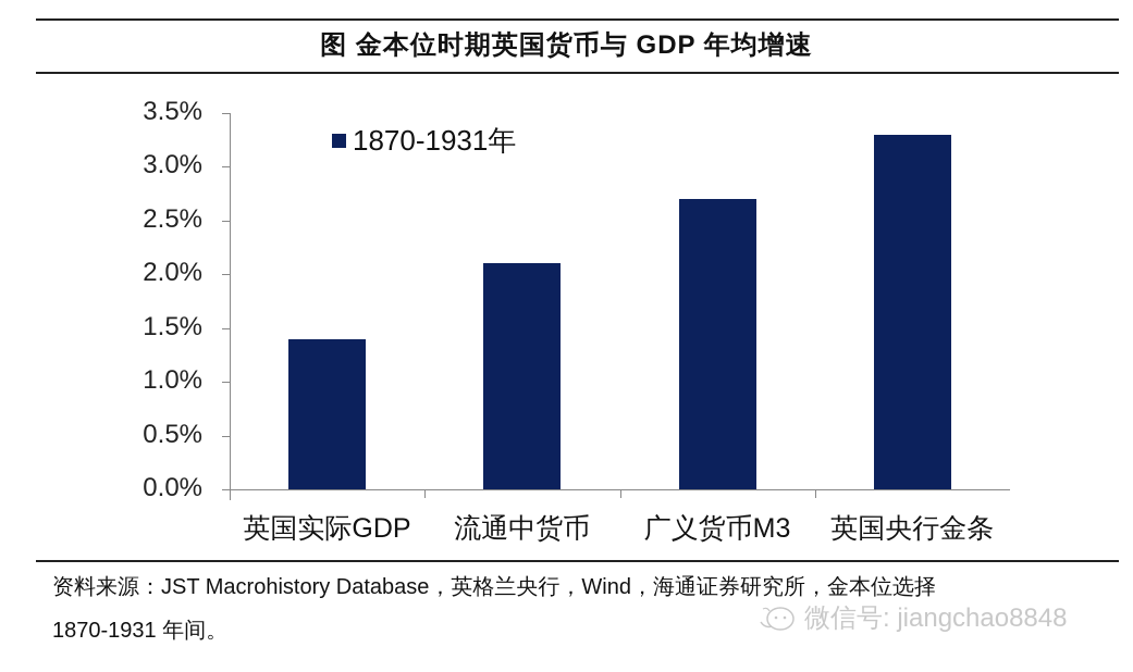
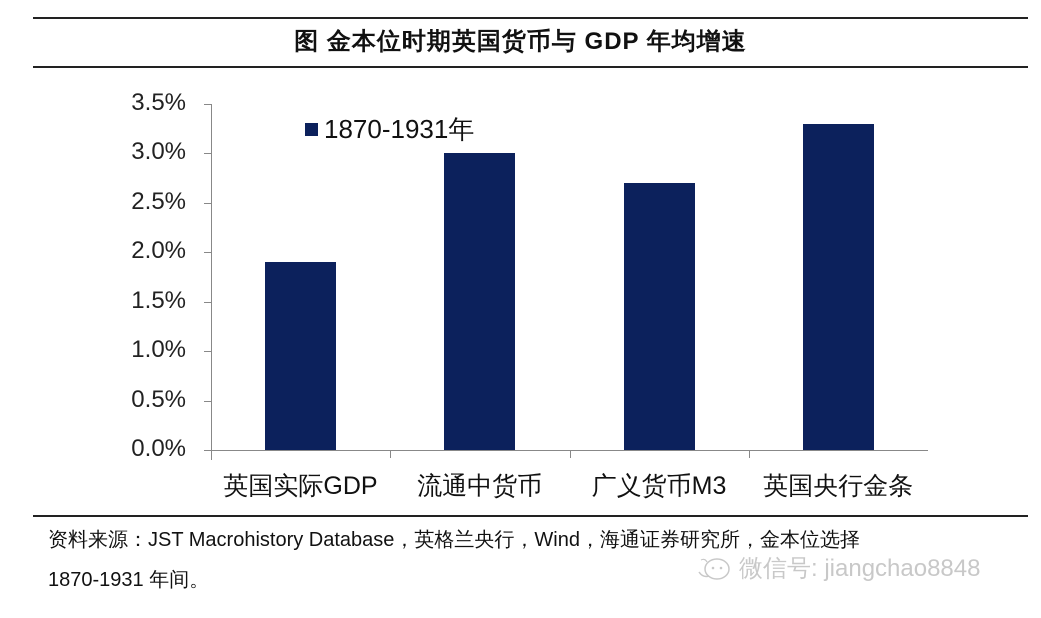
英国实际GDP: 1.4% -> 1.9%
流通中货币: 2.1% -> 3.0%
